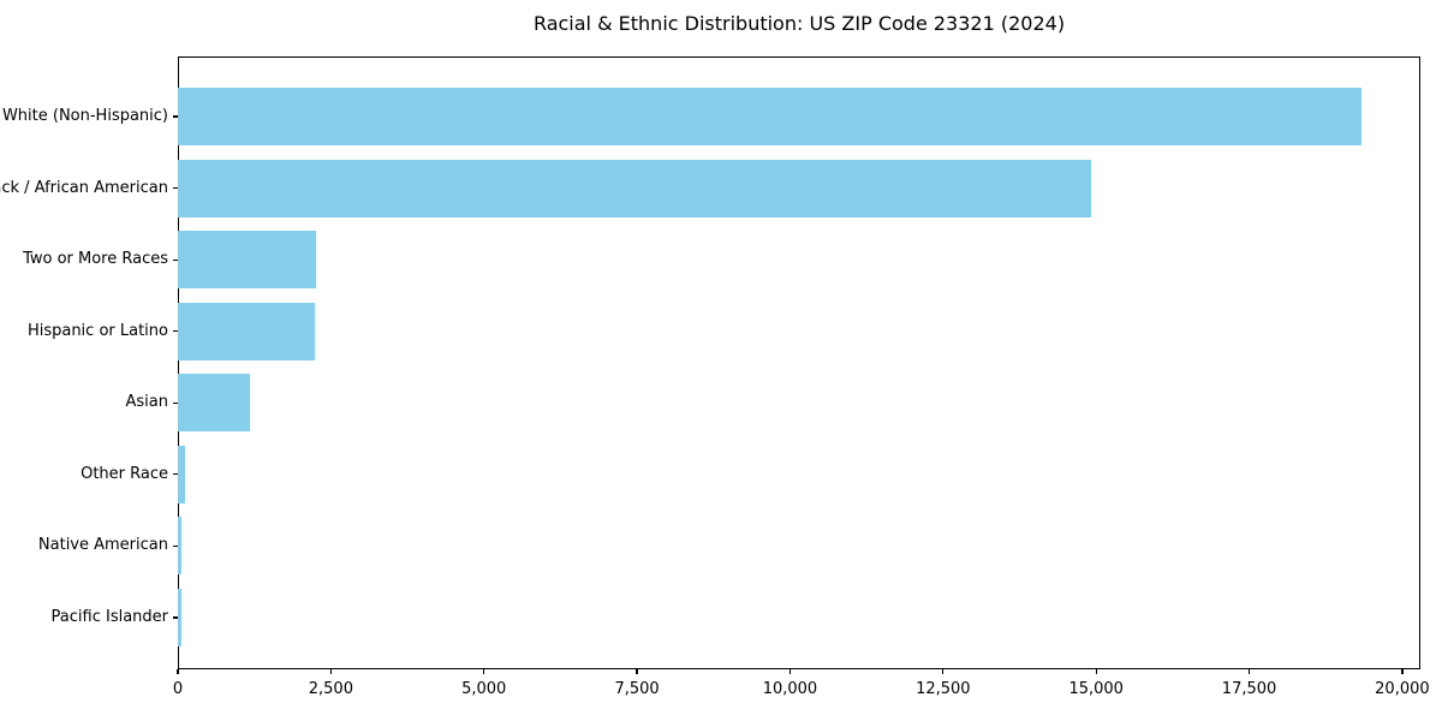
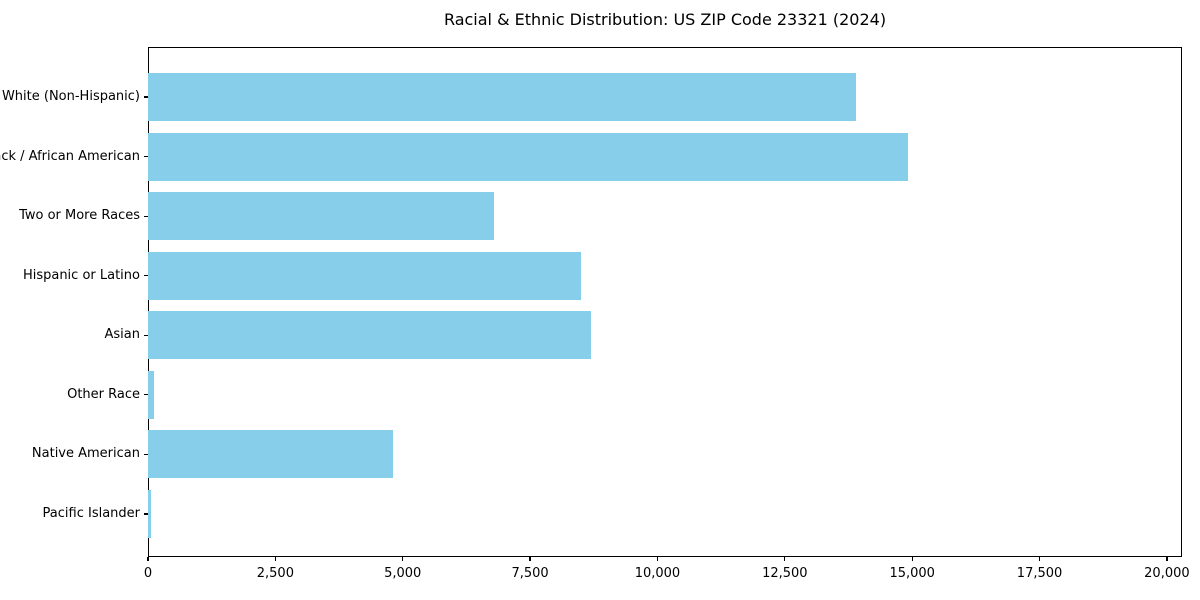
White (Non-Hispanic): 19300 -> 13900
Two or More Races: 2300 -> 6800
Hispanic or Latino: 2200 -> 8500
Asian: 1200 -> 8700
Native American: 100 -> 4800
